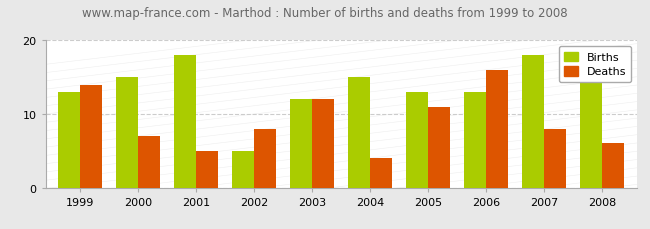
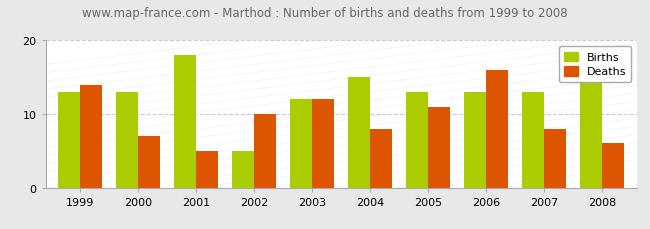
Births/2000: 15 -> 13
Deaths/2002: 8 -> 10
Deaths/2004: 4 -> 8
Births/2007: 18 -> 13
